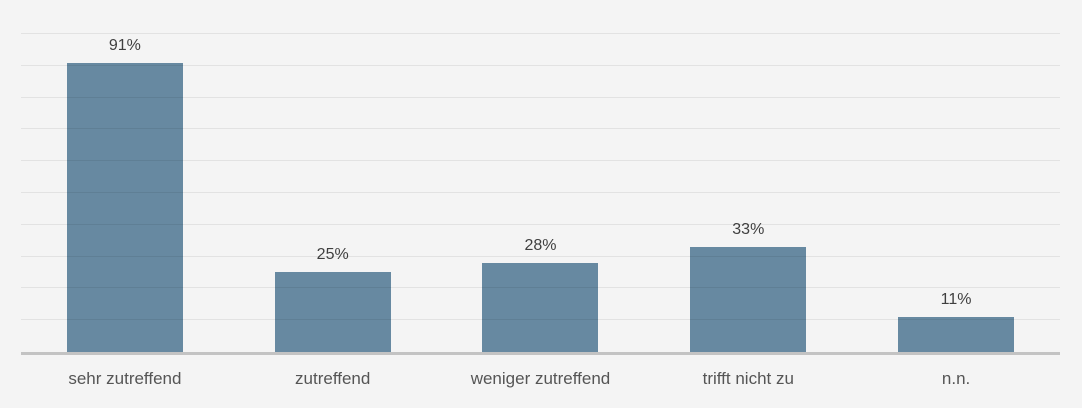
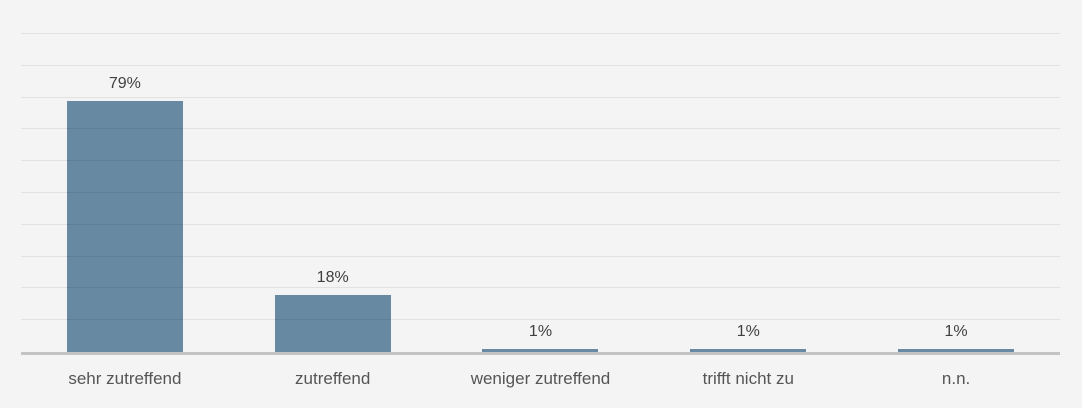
sehr zutreffend: 91% -> 79%
zutreffend: 25% -> 18%
weniger zutreffend: 28% -> 1%
trifft nicht zu: 33% -> 1%
n.n.: 11% -> 1%
